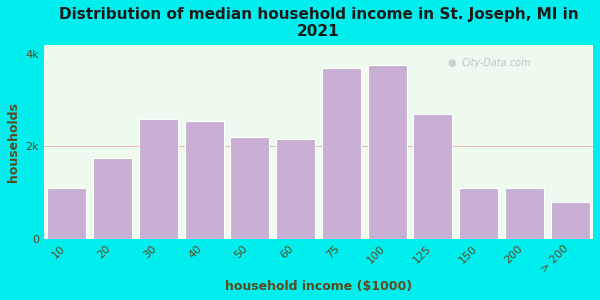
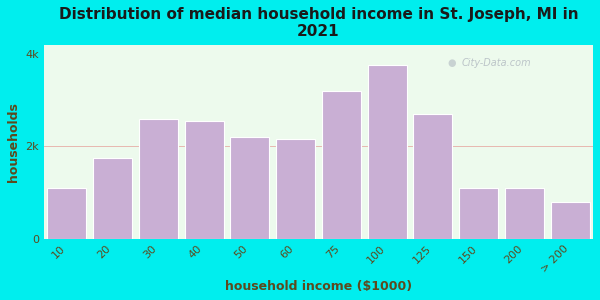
75: 3.70k -> 3.20k
